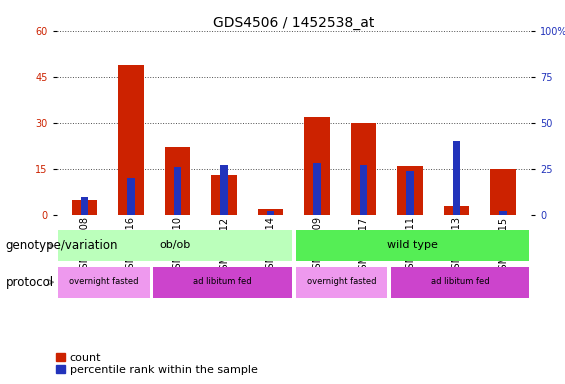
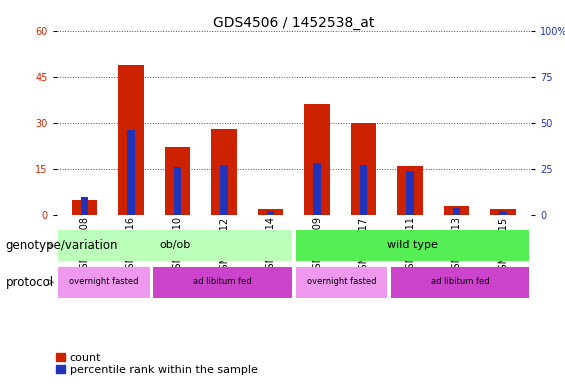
percentile rank within the sample/GSM967016: 20 -> 46
count/GSM967012: 13 -> 28
count/GSM967009: 32 -> 36
percentile rank within the sample/GSM967013: 40 -> 4
count/GSM967015: 15 -> 2
